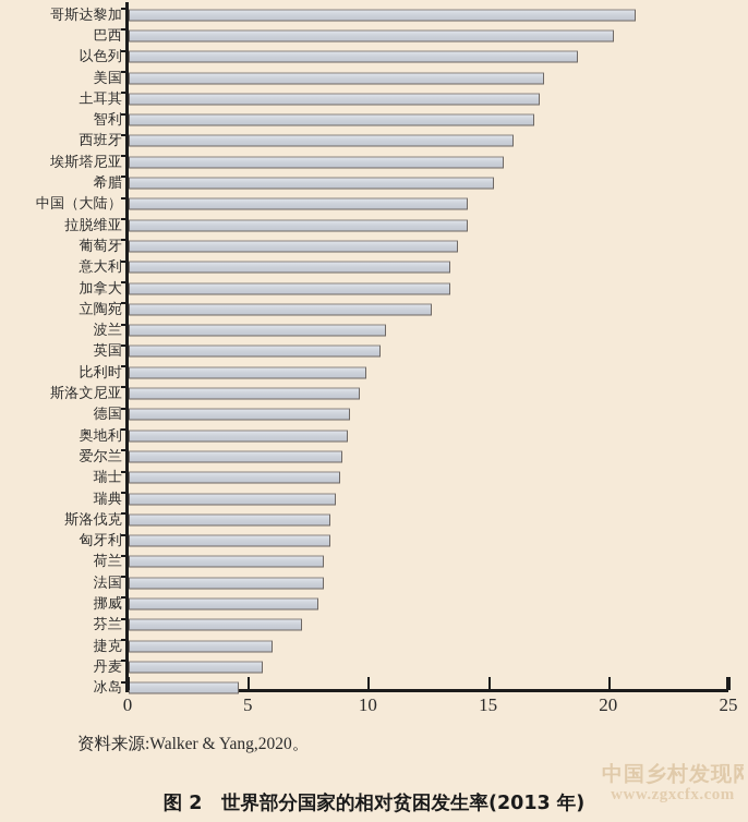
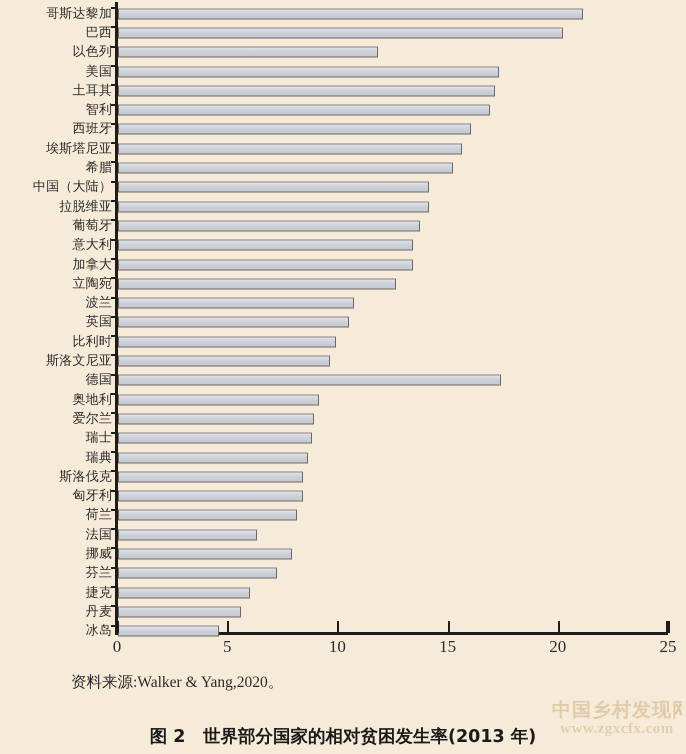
以色列: 18.7 -> 11.8
德国: 9.2 -> 17.4
法国: 8.1 -> 6.3
